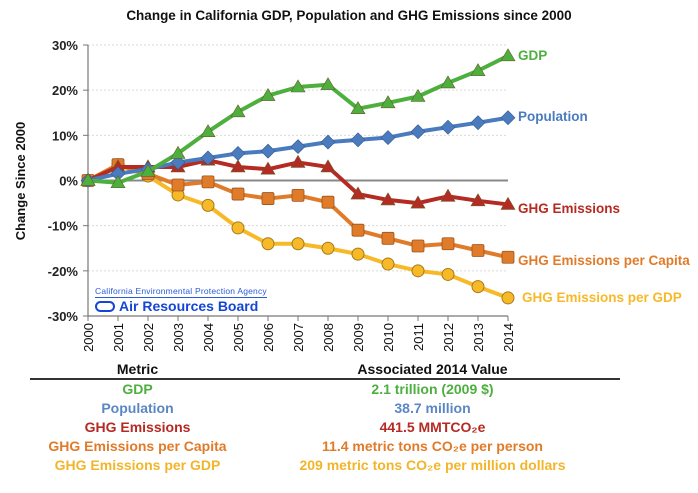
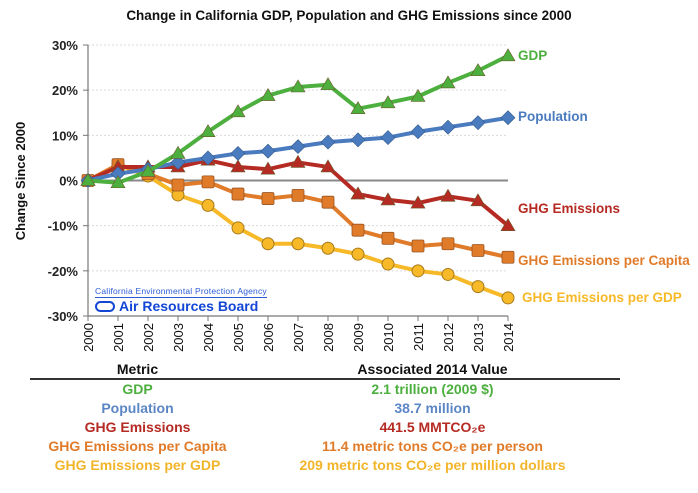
GHG Emissions/2014: -5% -> -10%
